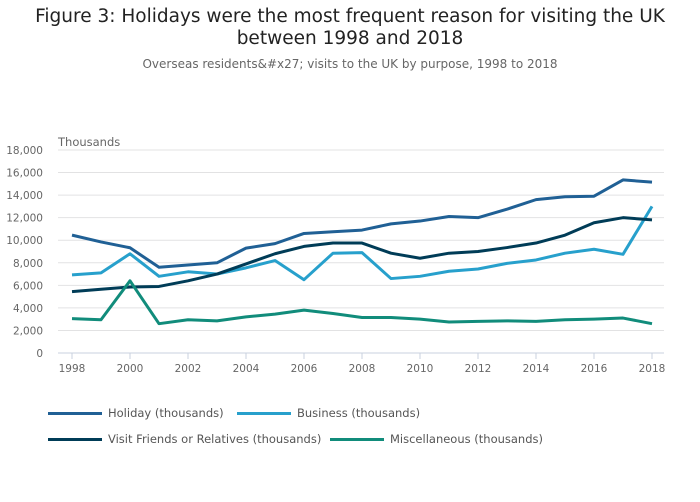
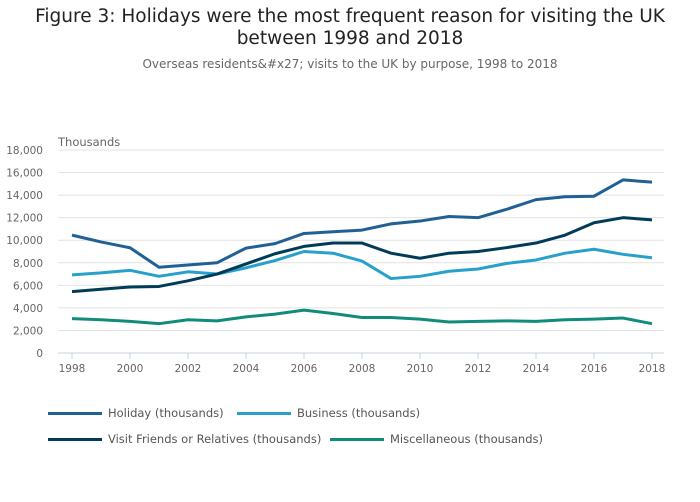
Business (thousands)/2000: 8800 -> 7300
Miscellaneous (thousands)/2000: 6400 -> 2800
Business (thousands)/2006: 6500 -> 9000
Business (thousands)/2008: 8900 -> 8200
Business (thousands)/2018: 13000 -> 8400
